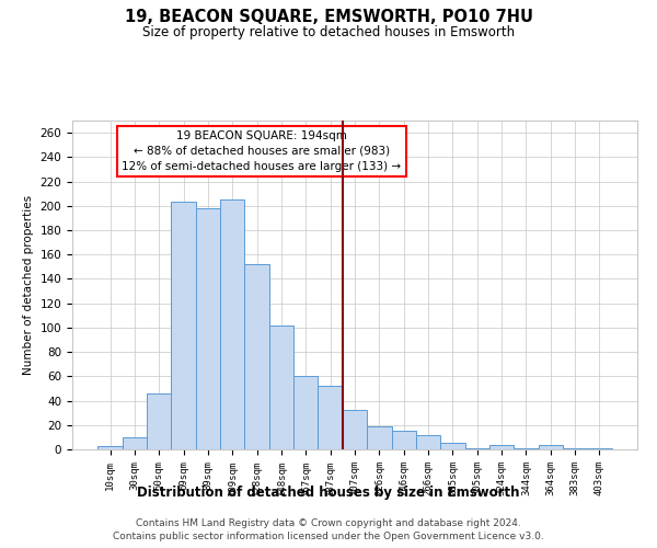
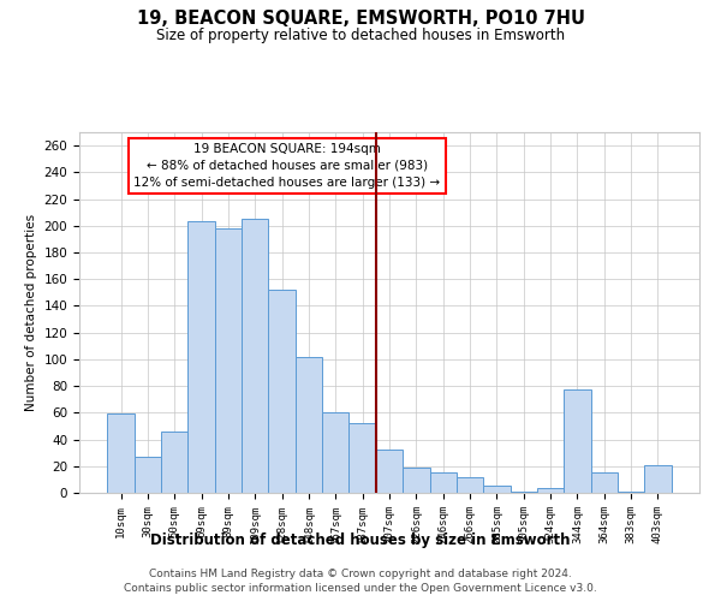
10sqm: 3 -> 59
30sqm: 10 -> 27
344sqm: 1 -> 77
364sqm: 4 -> 15
403sqm: 1 -> 21
